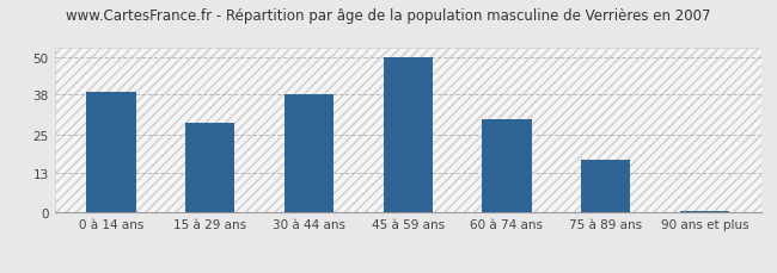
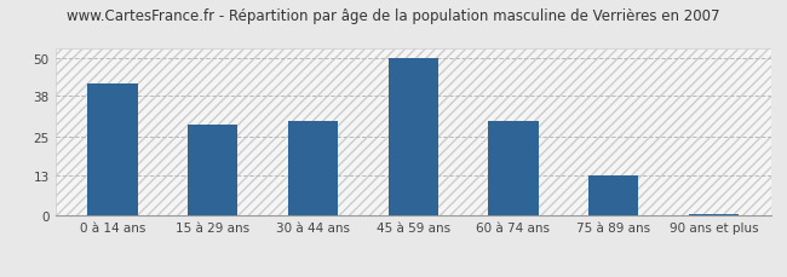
0 à 14 ans: 39.0 -> 42.0
30 à 44 ans: 38.0 -> 30.0
75 à 89 ans: 17.0 -> 13.0
